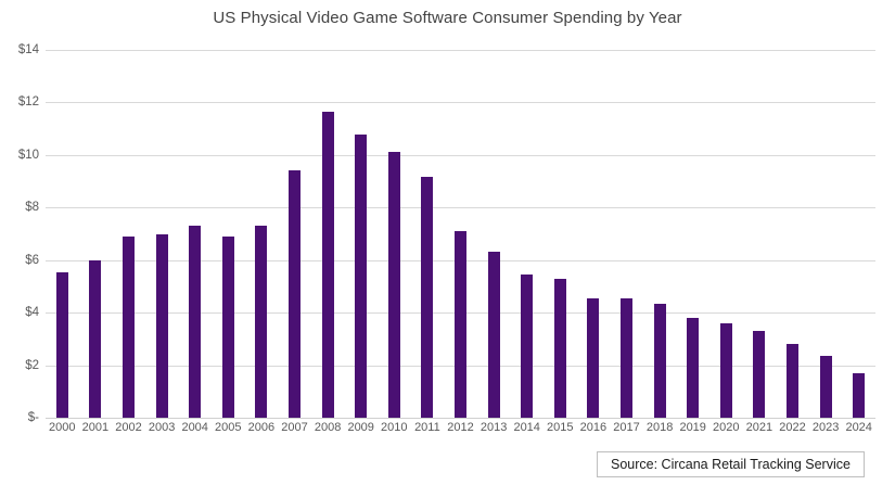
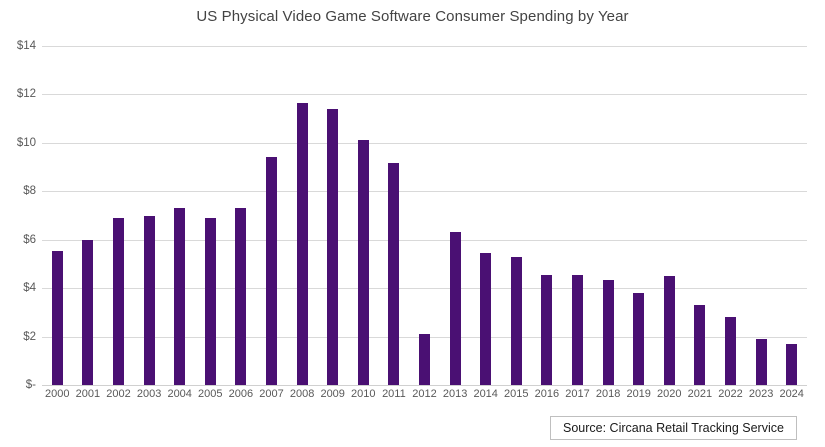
2009: $10.8 -> $11.4
2012: $7.1 -> $2.1
2020: $3.6 -> $4.5
2023: $2.4 -> $1.9
